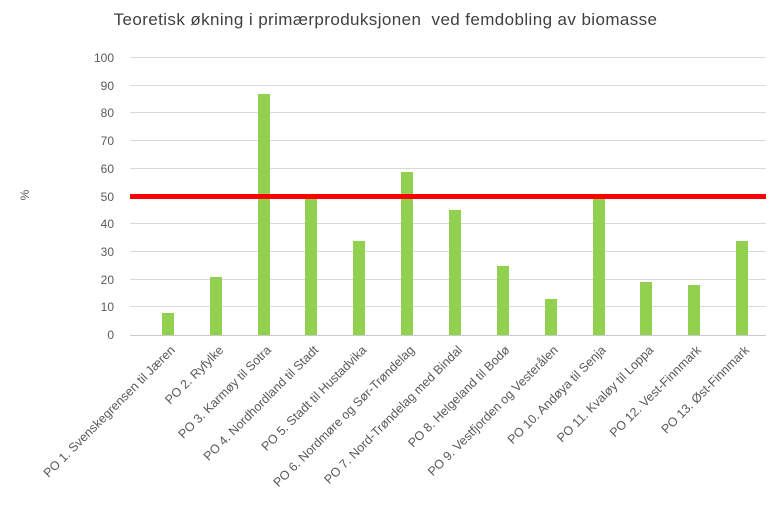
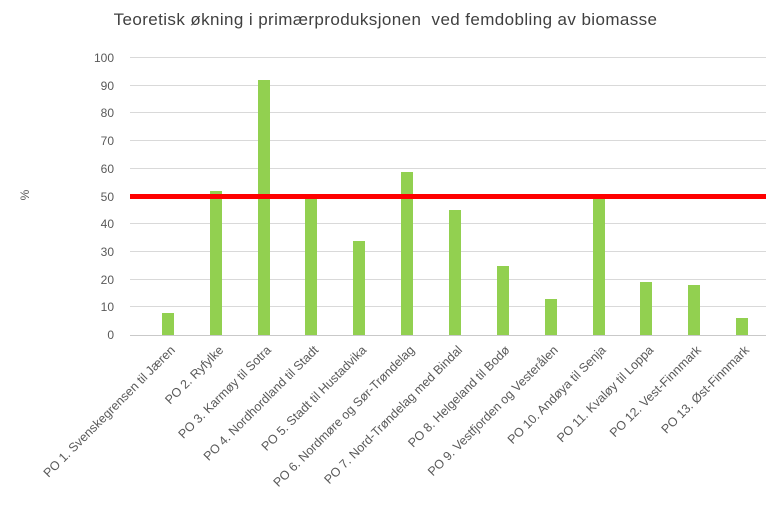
PO 2. Ryfylke: 21 -> 52
PO 3. Karmøy til Sotra: 87 -> 92
PO 13. Øst-Finnmark: 34 -> 6
